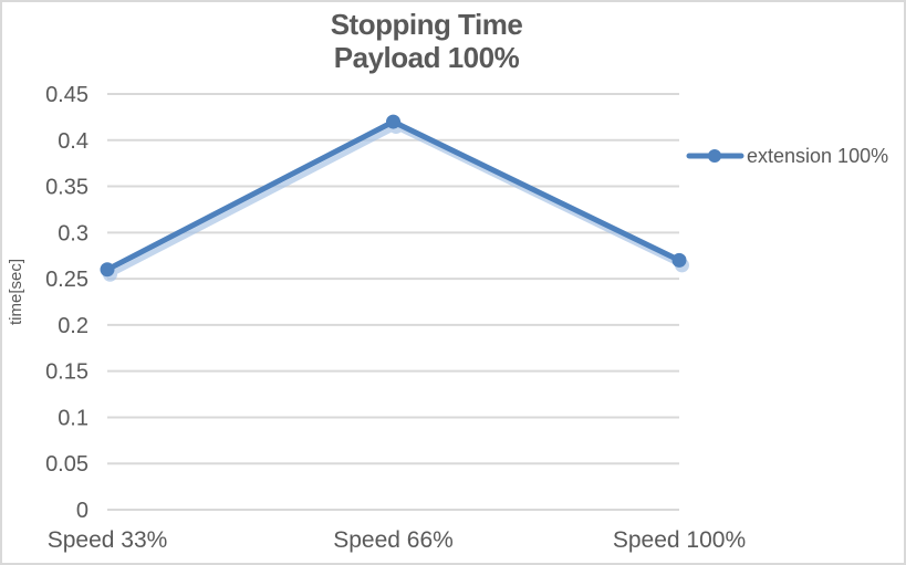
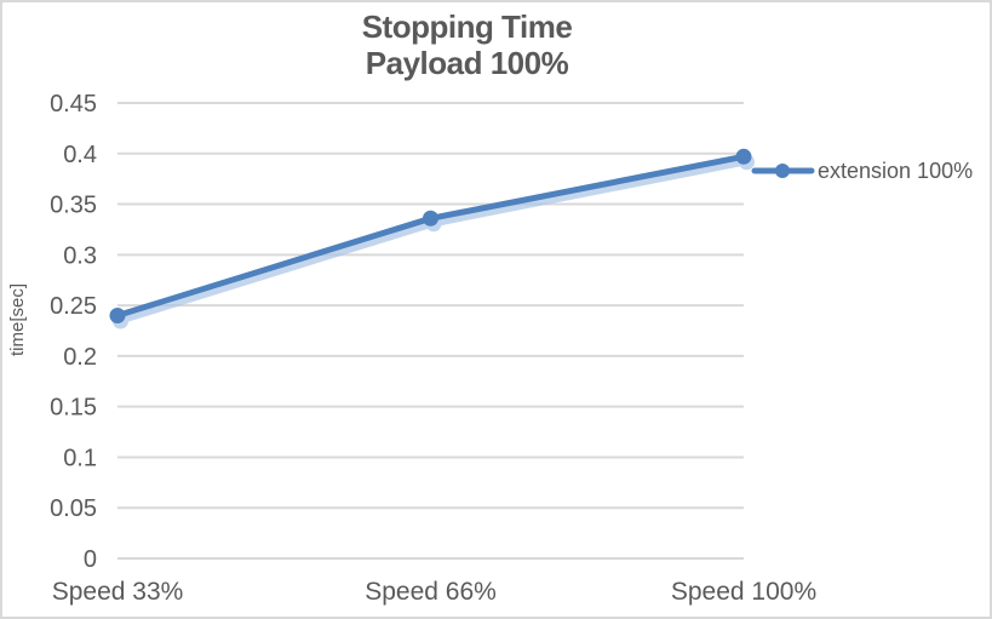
Speed 33%: 0.26 -> 0.24
Speed 66%: 0.42 -> 0.34
Speed 100%: 0.27 -> 0.40
